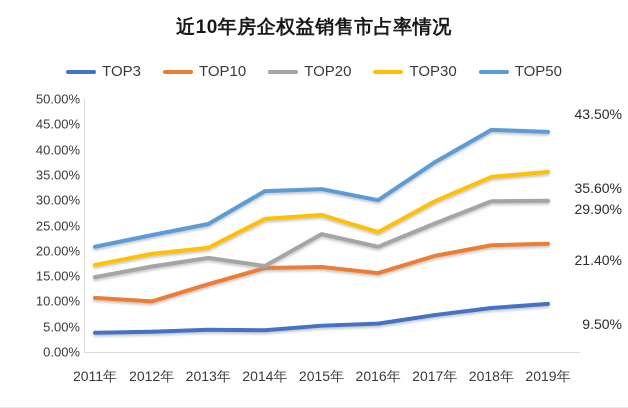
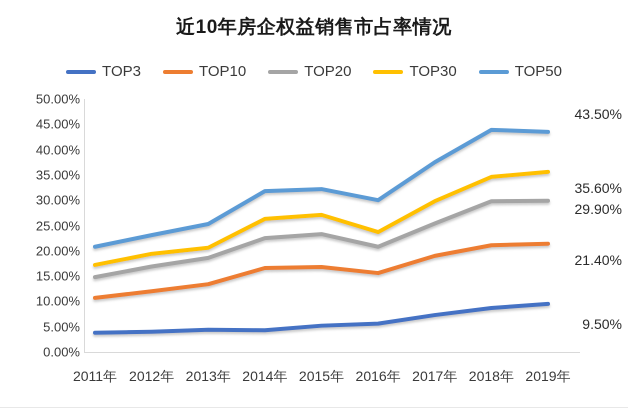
TOP10/2012年: 10% -> 12%
TOP20/2014年: 17% -> 22%
